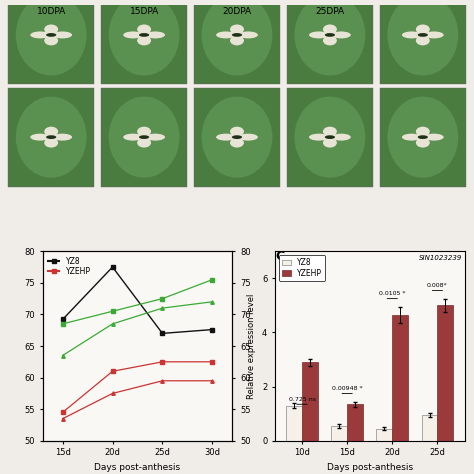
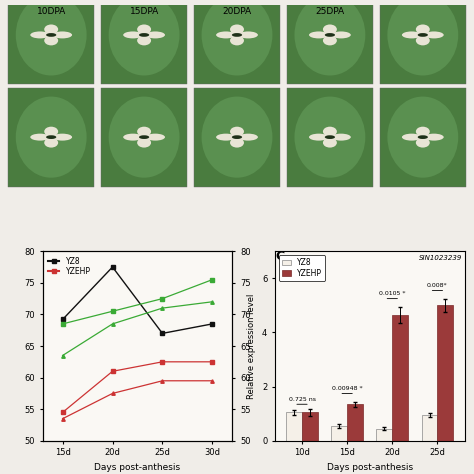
YZ8/30d: 67.6 -> 68.5
YZ8/10d: 1.30 -> 1.05
YZEHP/10d: 2.90 -> 1.05
